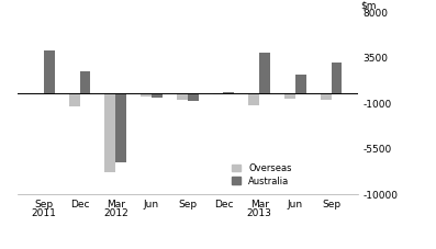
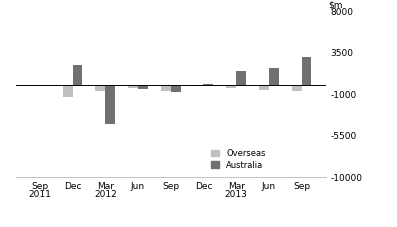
Australia/Sep 2011: 4200 -> 0
Overseas/Mar 2012: -7800 -> -700
Australia/Mar 2012: -6800 -> -4200
Overseas/Mar 2013: -1200 -> -400
Australia/Mar 2013: 4000 -> 1500
